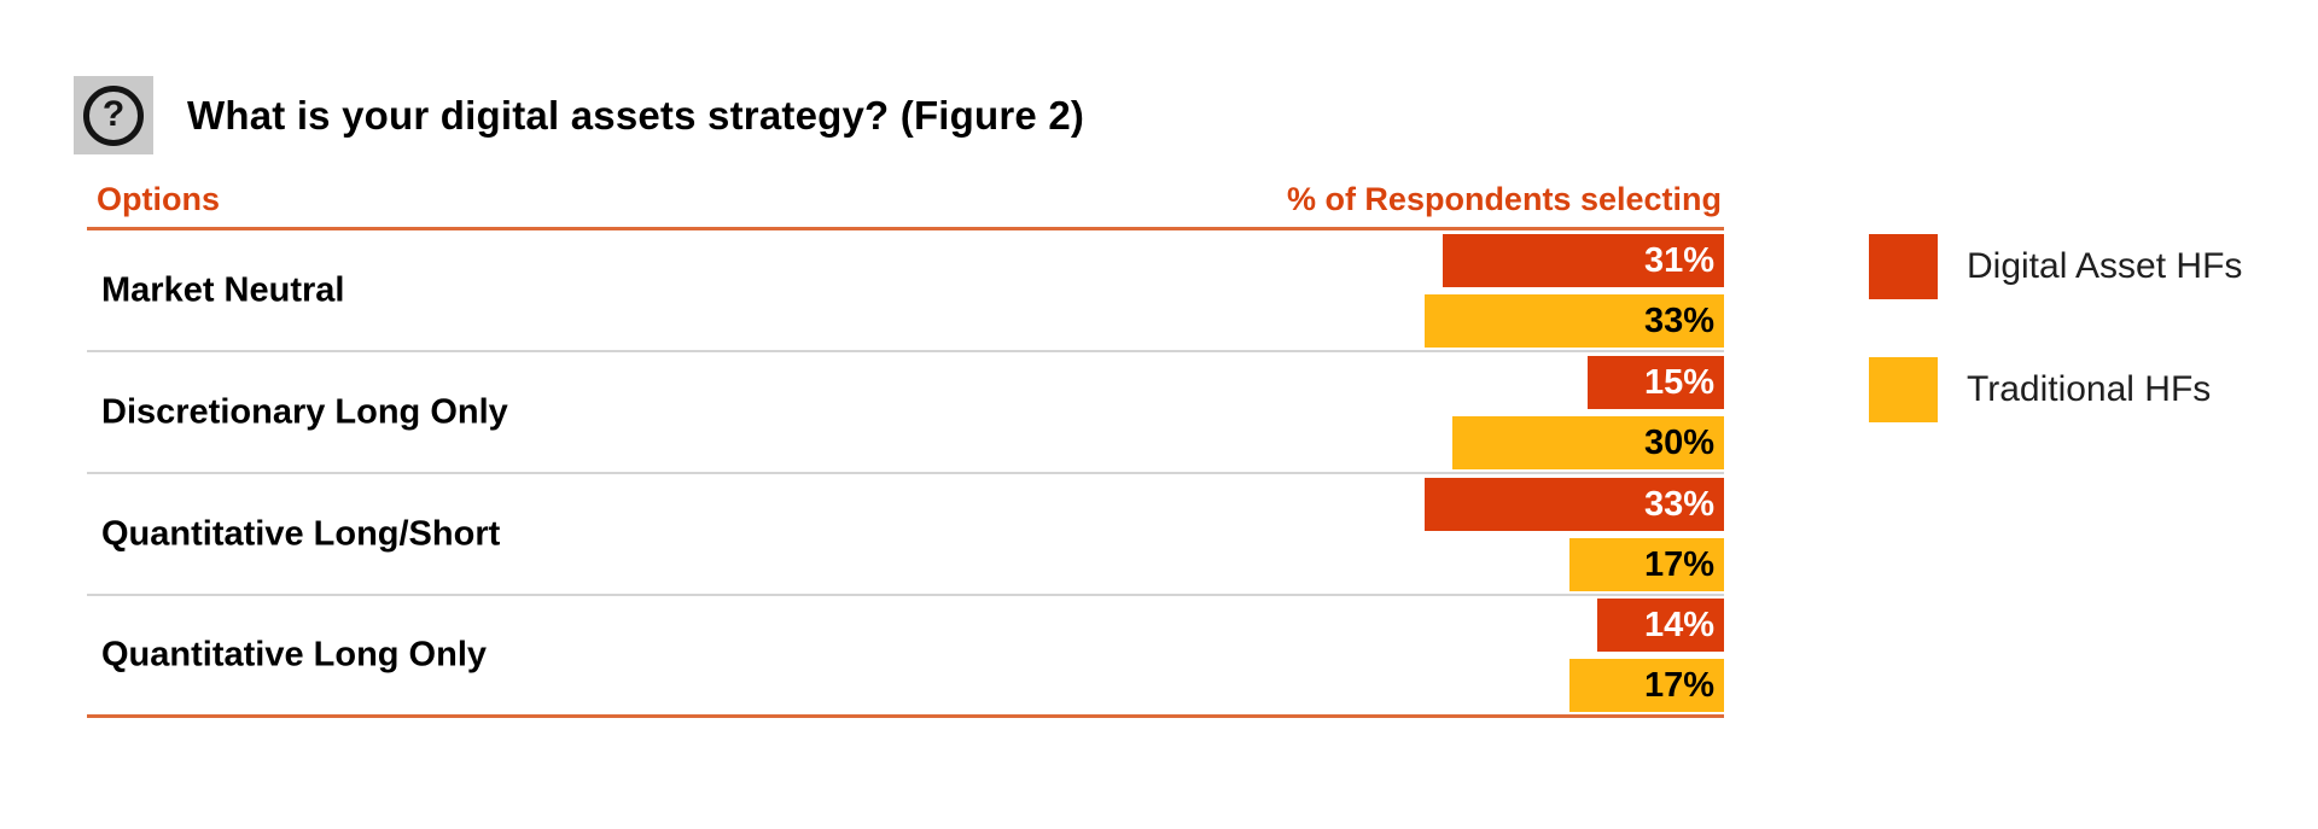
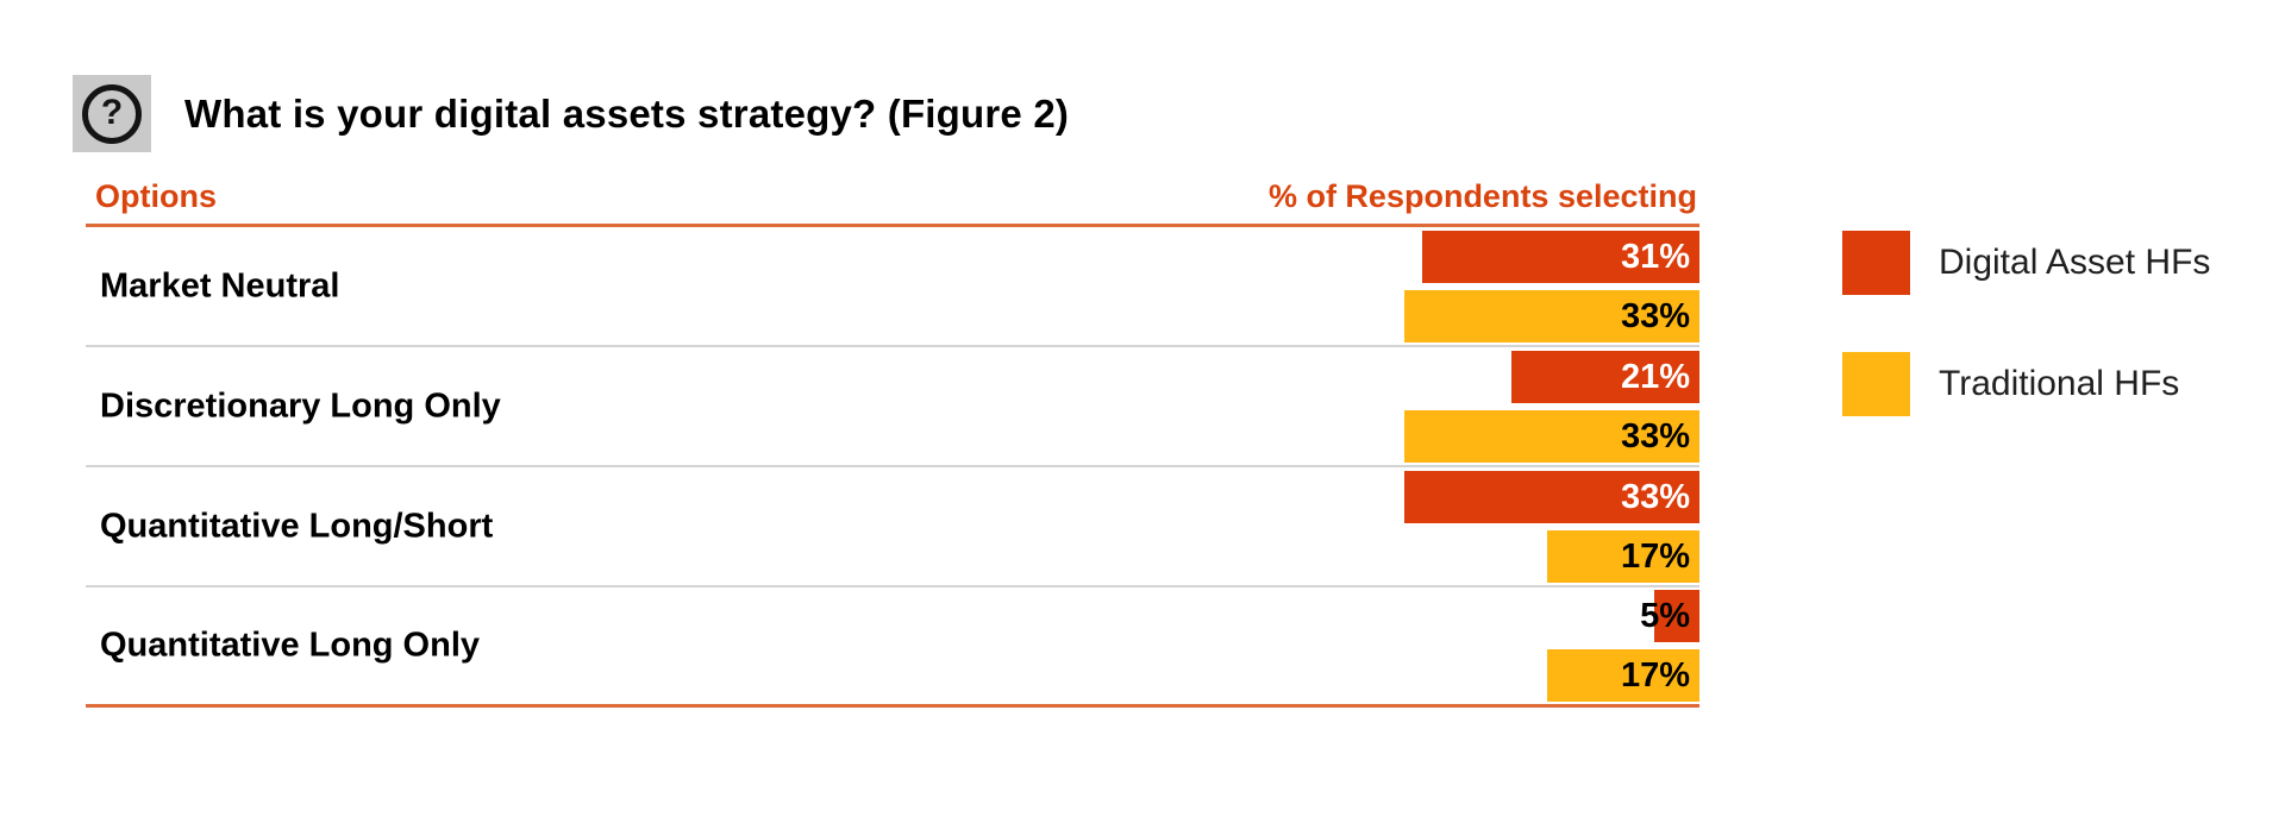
Digital Asset HFs/Discretionary Long Only: 15% -> 21%
Traditional HFs/Discretionary Long Only: 30% -> 33%
Digital Asset HFs/Quantitative Long Only: 14% -> 5%
